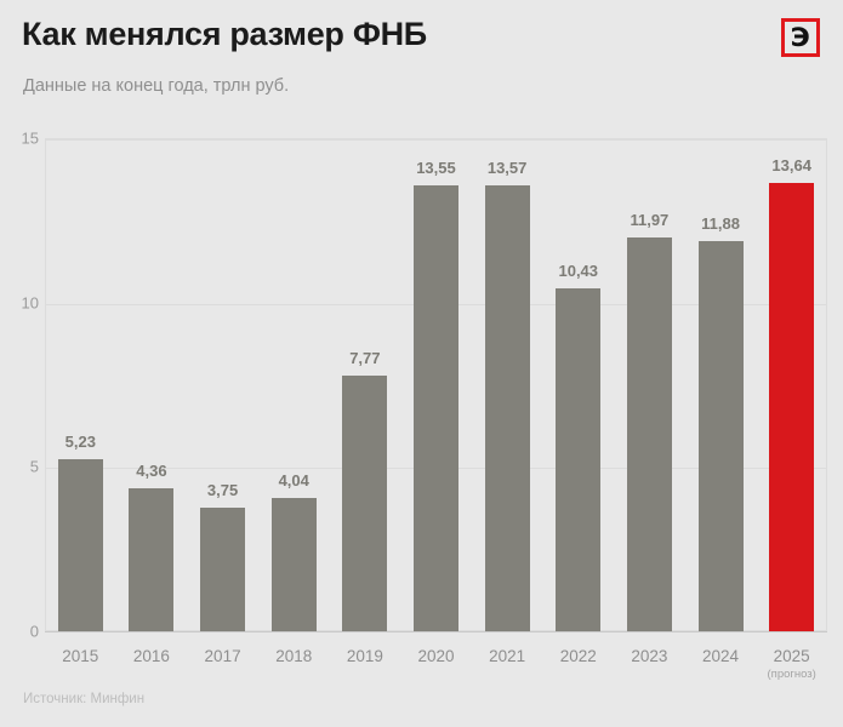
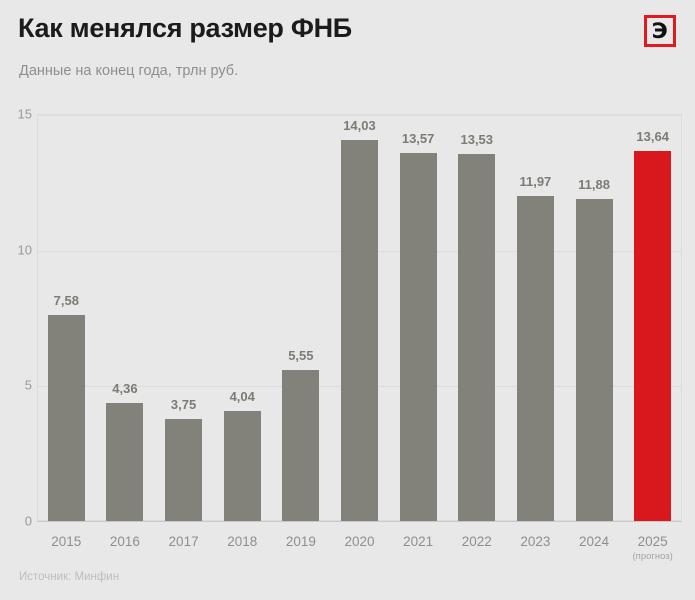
2015: 5,23 -> 7,58
2019: 7,77 -> 5,55
2020: 13,55 -> 14,03
2022: 10,43 -> 13,53
